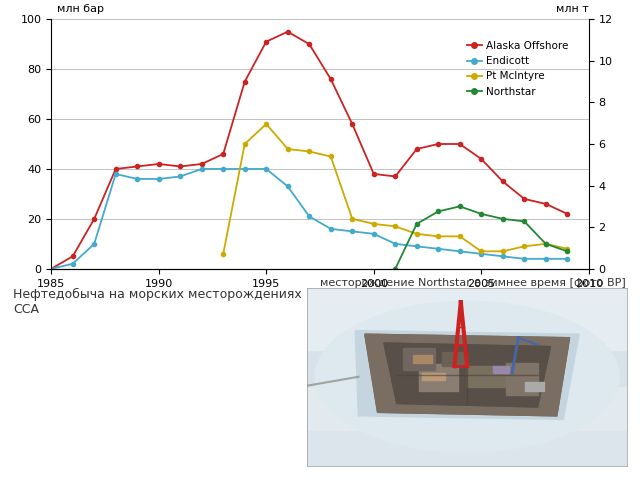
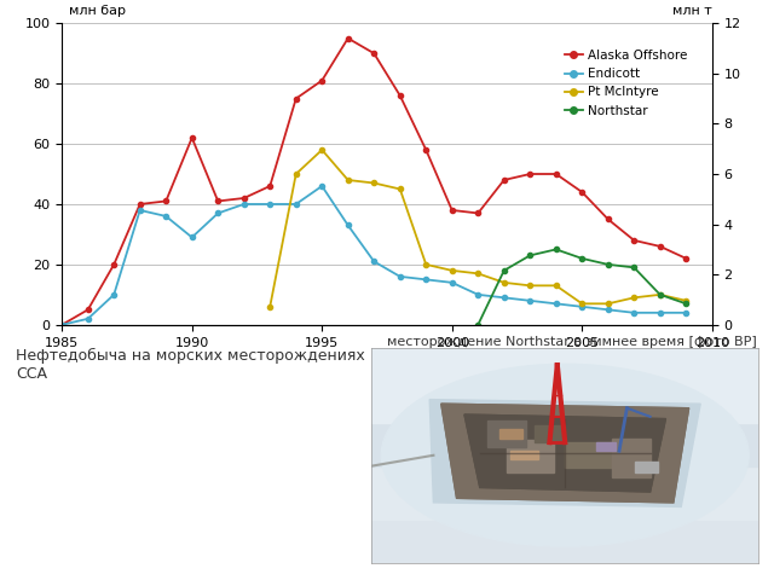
Alaska Offshore/1990: 42 -> 62
Endicott/1990: 36 -> 29
Alaska Offshore/1995: 91 -> 81
Endicott/1995: 40 -> 46
